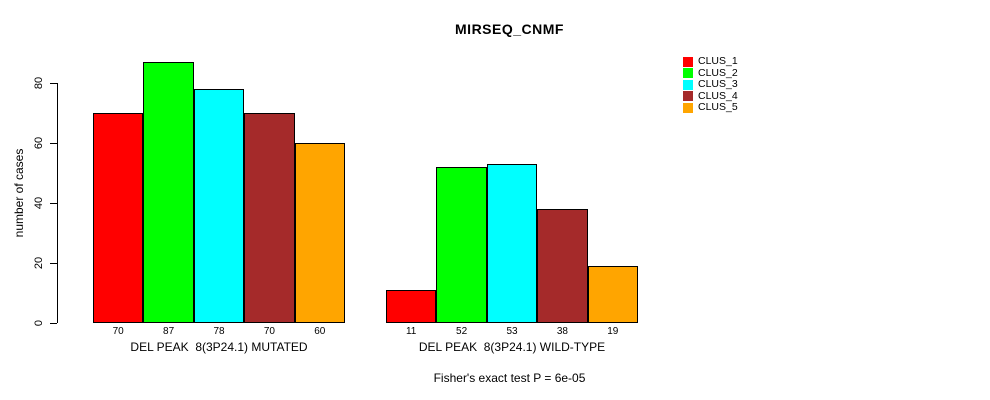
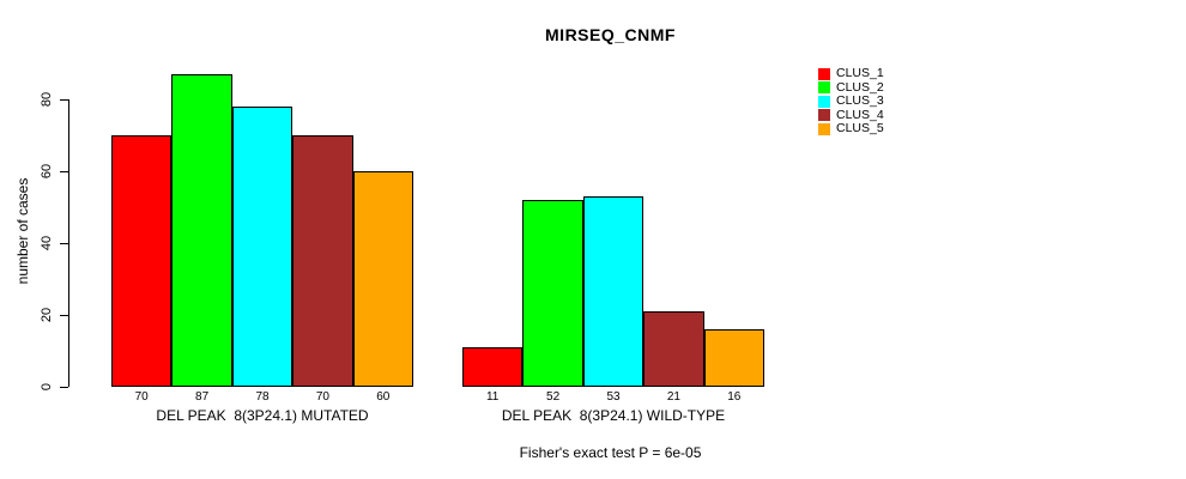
CLUS_4/DEL PEAK 8(3P24.1) WILD-TYPE: 38 -> 21
CLUS_5/DEL PEAK 8(3P24.1) WILD-TYPE: 19 -> 16
